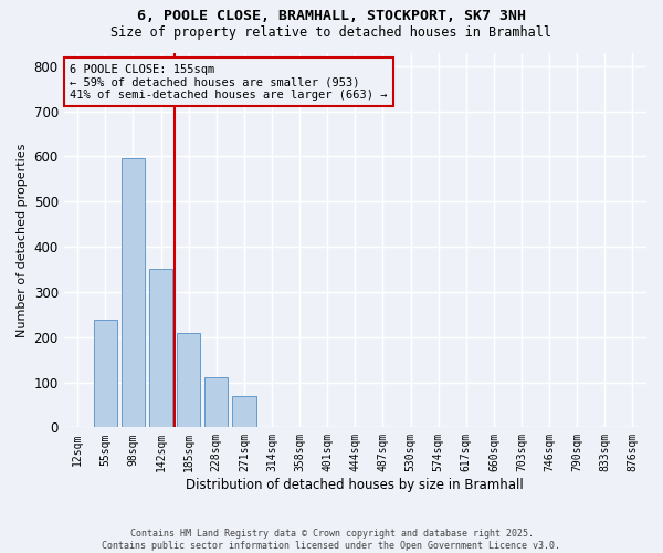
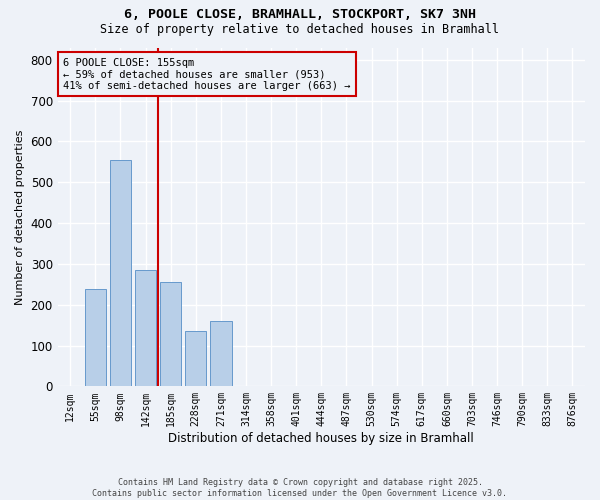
98sqm: 595 -> 555
142sqm: 350 -> 285
185sqm: 210 -> 255
228sqm: 110 -> 135
271sqm: 70 -> 160
